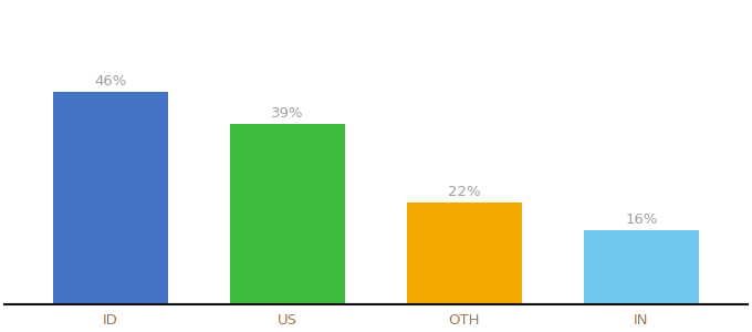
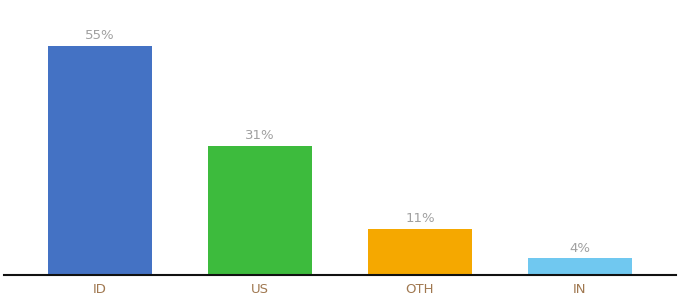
ID: 46% -> 55%
US: 39% -> 31%
OTH: 22% -> 11%
IN: 16% -> 4%
